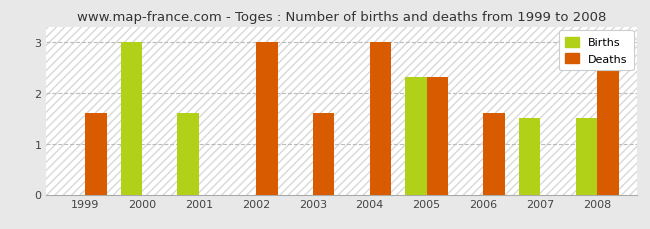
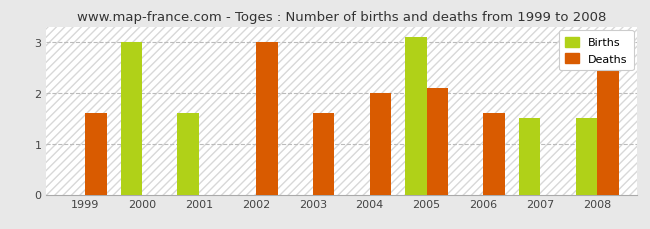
Deaths/2004: 3.0 -> 2.0
Births/2005: 2.3 -> 3.1
Deaths/2005: 2.3 -> 2.1
